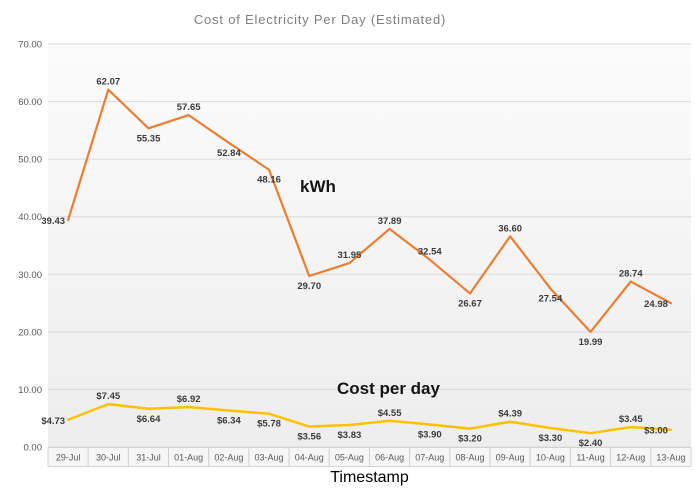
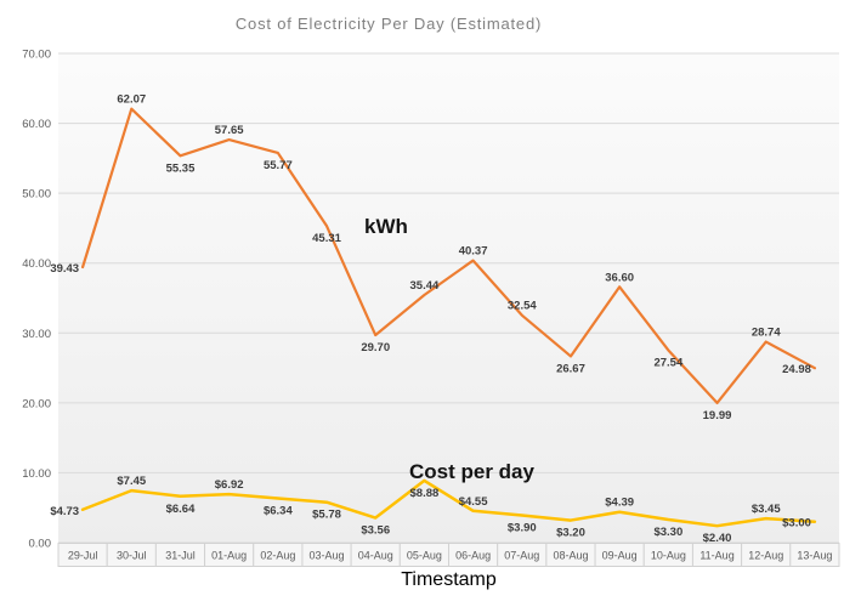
kWh/02-Aug: 52.84 -> 55.77
kWh/03-Aug: 48.16 -> 45.31
kWh/05-Aug: 31.95 -> 35.44
Cost per day/05-Aug: $3.83 -> $8.88
kWh/06-Aug: 37.89 -> 40.37
